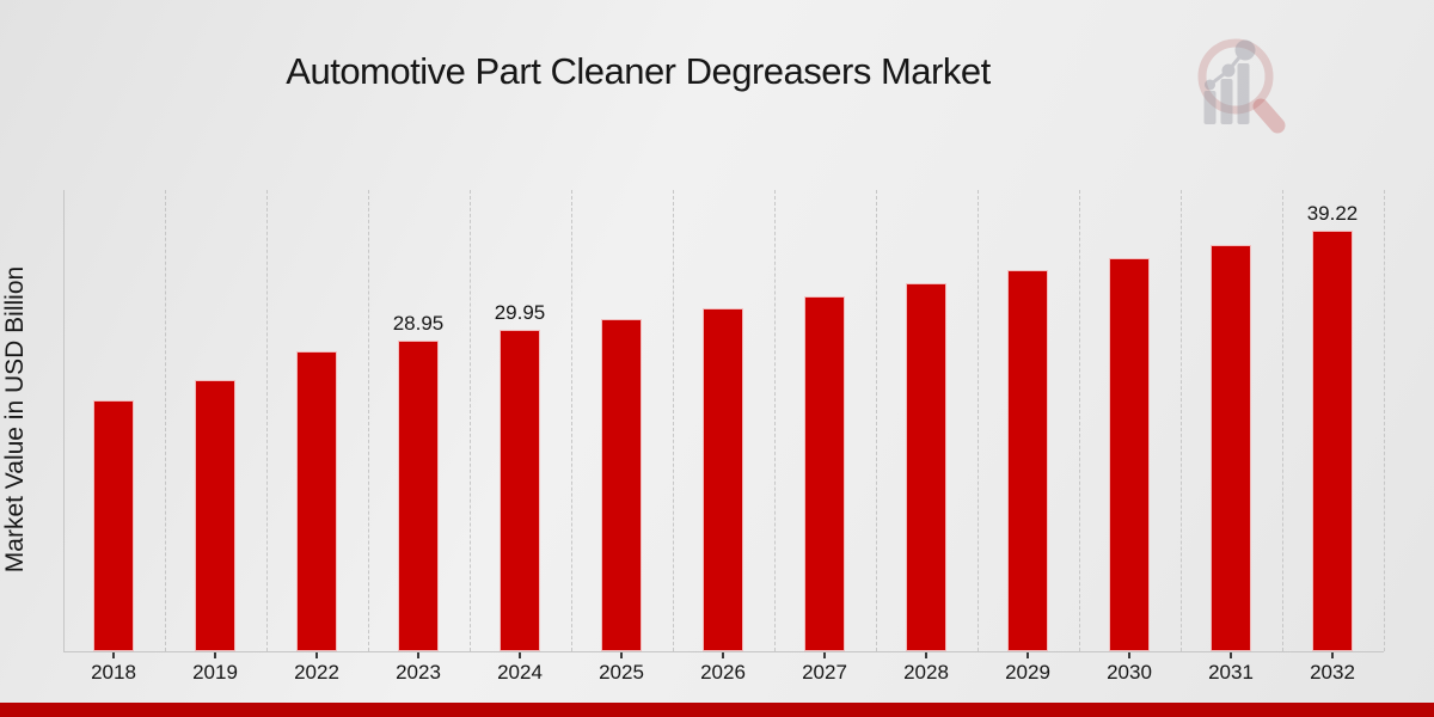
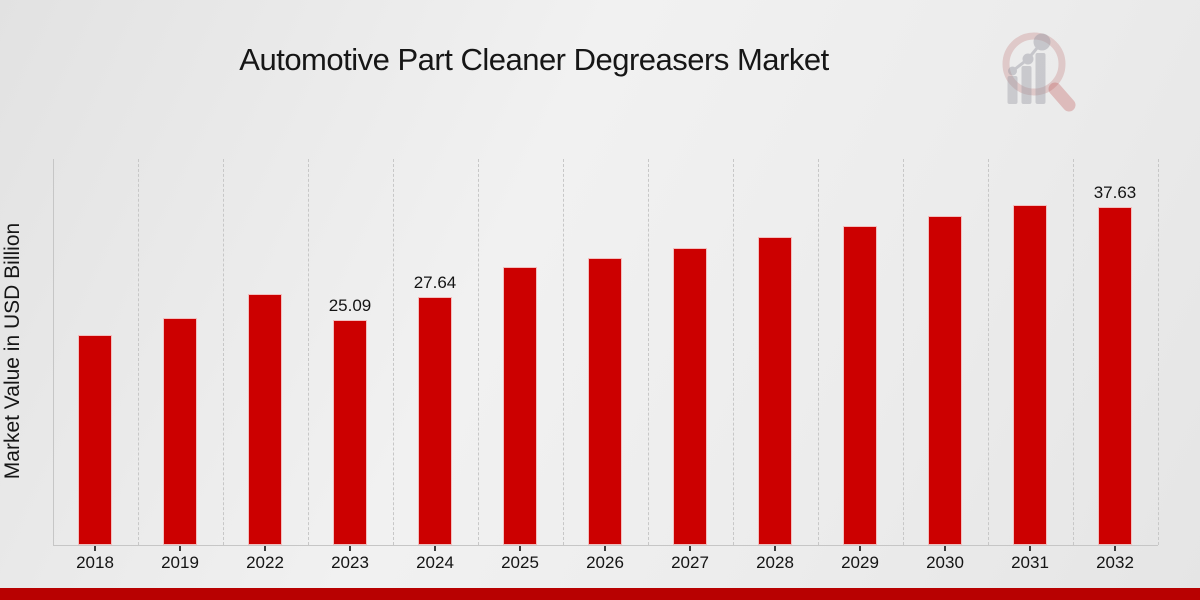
2023: 28.95 -> 25.09
2024: 29.95 -> 27.64
2032: 39.22 -> 37.63
